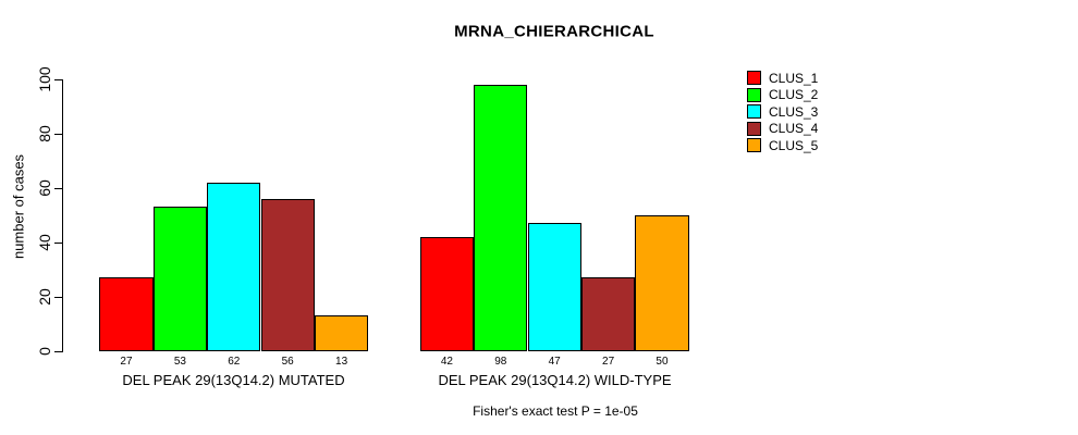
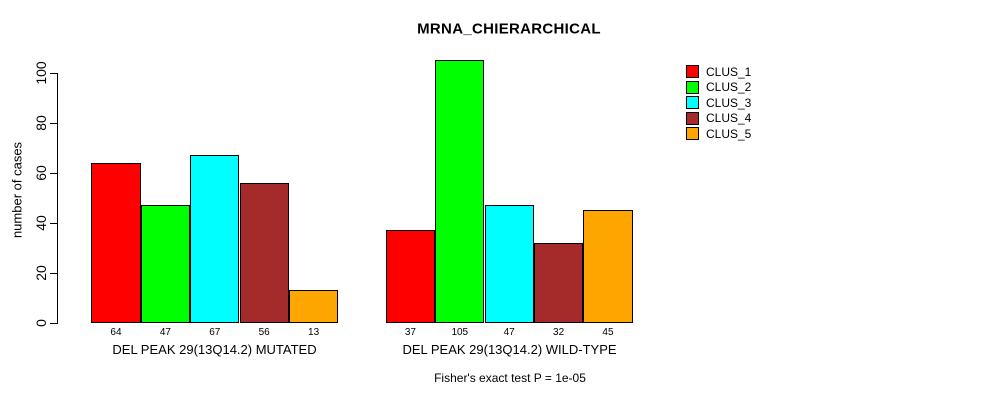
CLUS_1/DEL PEAK 29(13Q14.2) MUTATED: 27 -> 64
CLUS_2/DEL PEAK 29(13Q14.2) MUTATED: 53 -> 47
CLUS_3/DEL PEAK 29(13Q14.2) MUTATED: 62 -> 67
CLUS_1/DEL PEAK 29(13Q14.2) WILD-TYPE: 42 -> 37
CLUS_2/DEL PEAK 29(13Q14.2) WILD-TYPE: 98 -> 105
CLUS_4/DEL PEAK 29(13Q14.2) WILD-TYPE: 27 -> 32
CLUS_5/DEL PEAK 29(13Q14.2) WILD-TYPE: 50 -> 45
